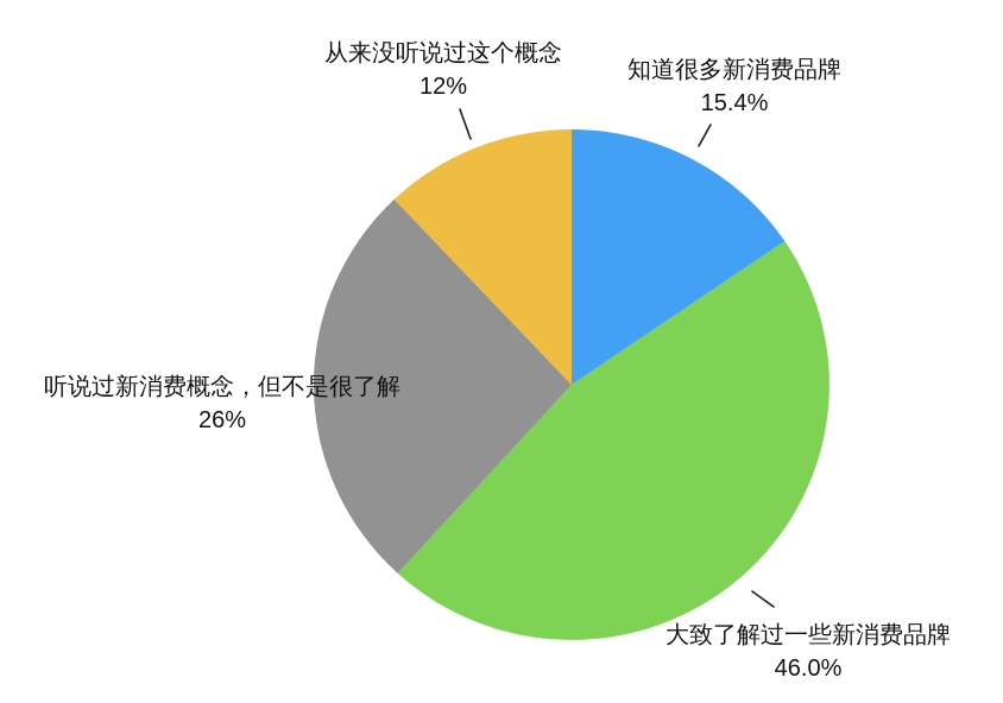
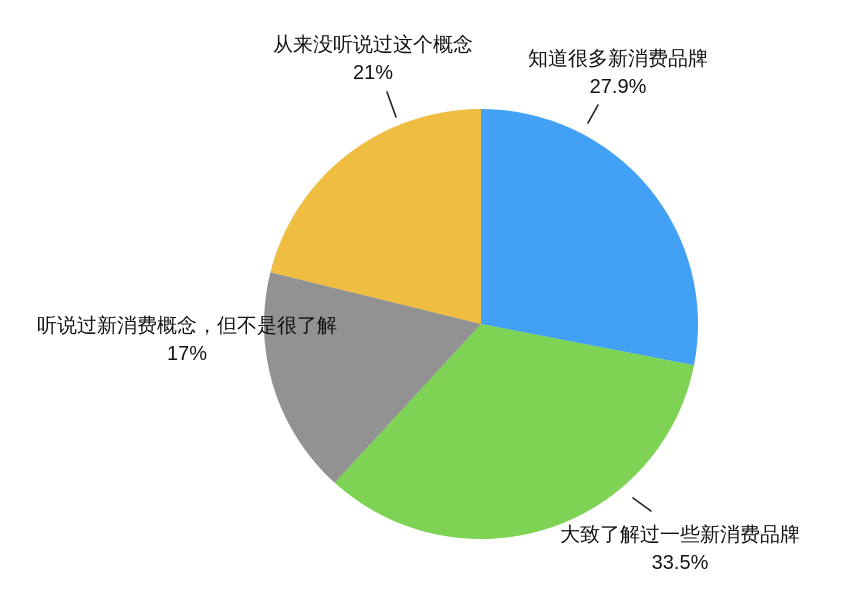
知道很多新消费品牌: 15.4% -> 27.9%
大致了解过一些新消费品牌: 46.0% -> 33.5%
听说过新消费概念，但不是很了解: 26% -> 17%
从来没听说过这个概念: 12% -> 21%
